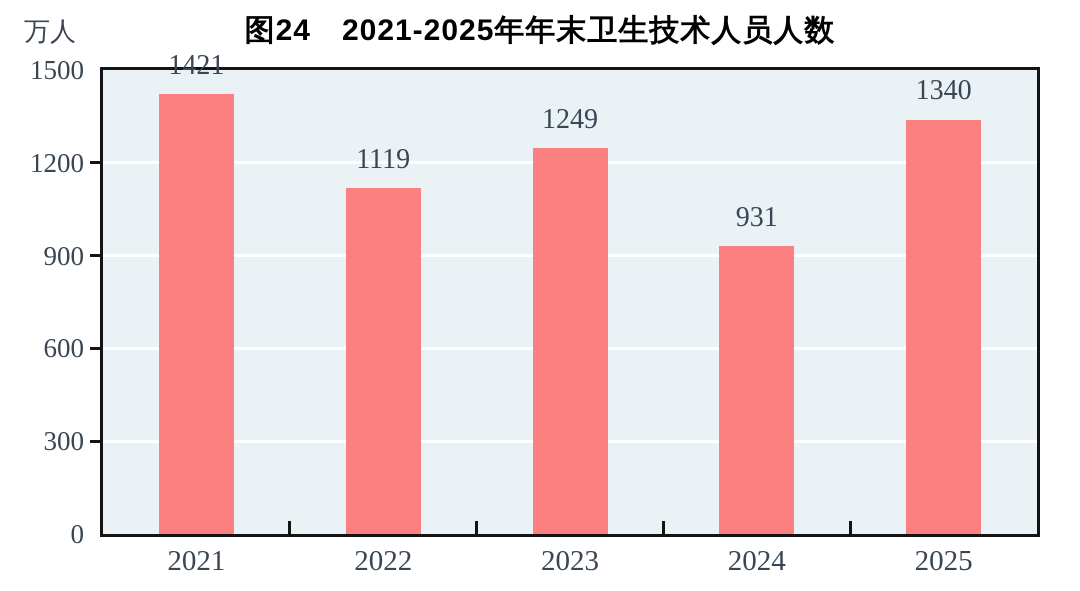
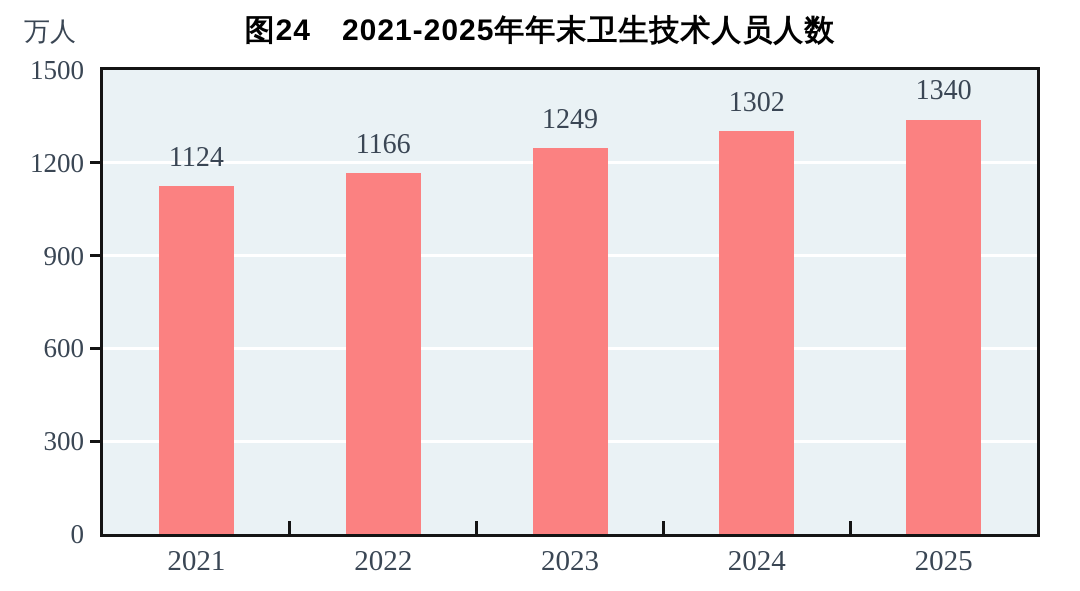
2021: 1421 -> 1124
2022: 1119 -> 1166
2024: 931 -> 1302
